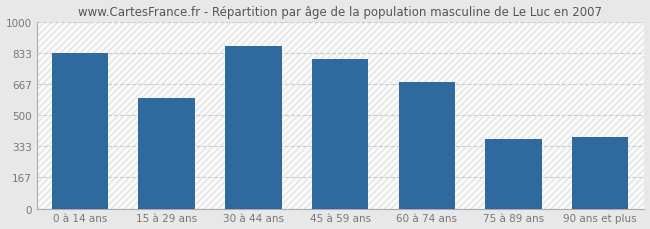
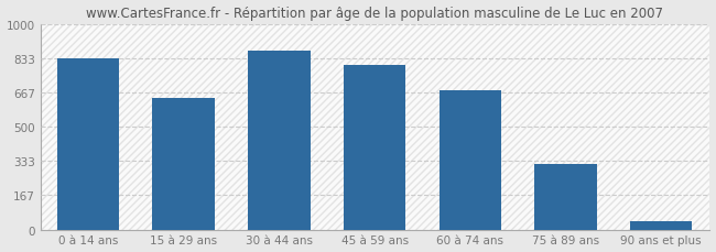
15 à 29 ans: 590 -> 640
75 à 89 ans: 370 -> 320
90 ans et plus: 380 -> 40
